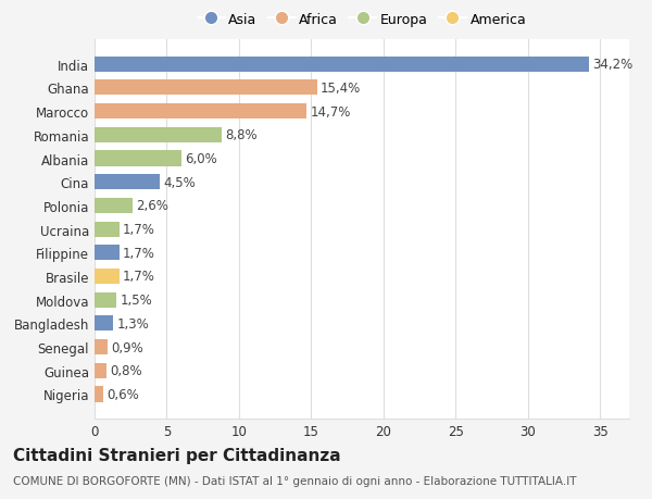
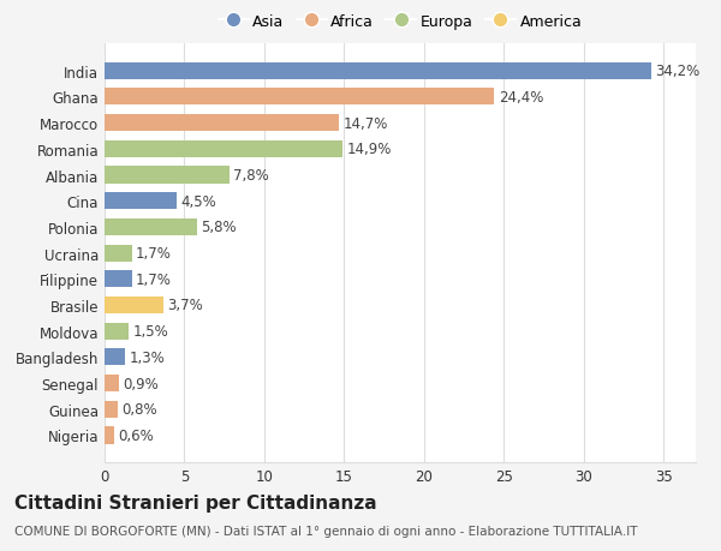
Ghana: 15,4% -> 24,4%
Romania: 8,8% -> 14,9%
Albania: 6,0% -> 7,8%
Polonia: 2,6% -> 5,8%
Brasile: 1,7% -> 3,7%
